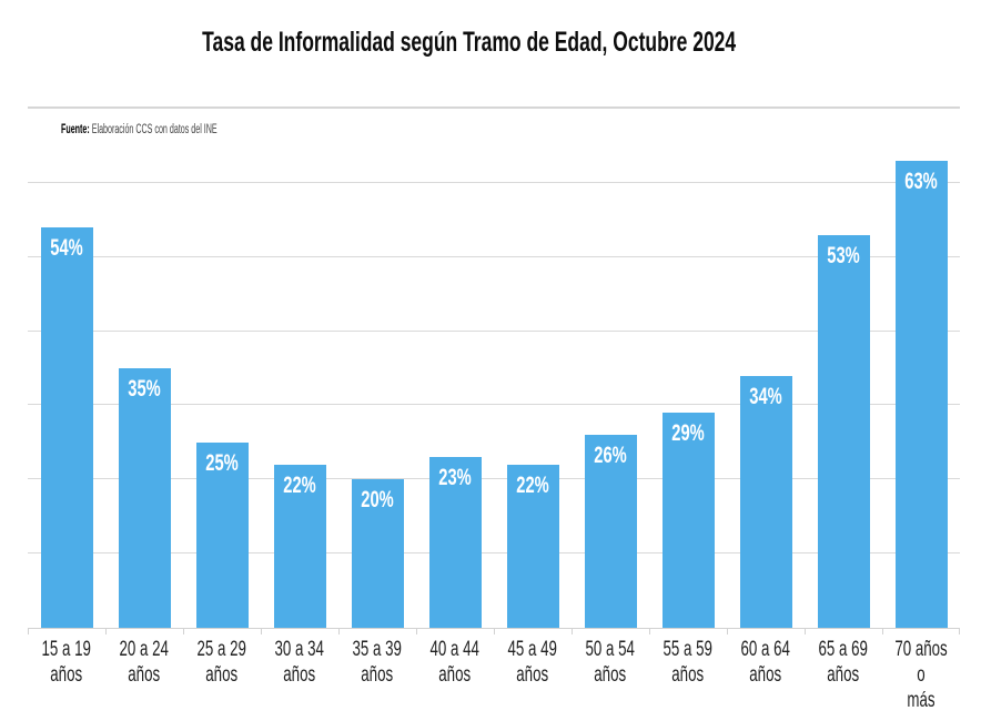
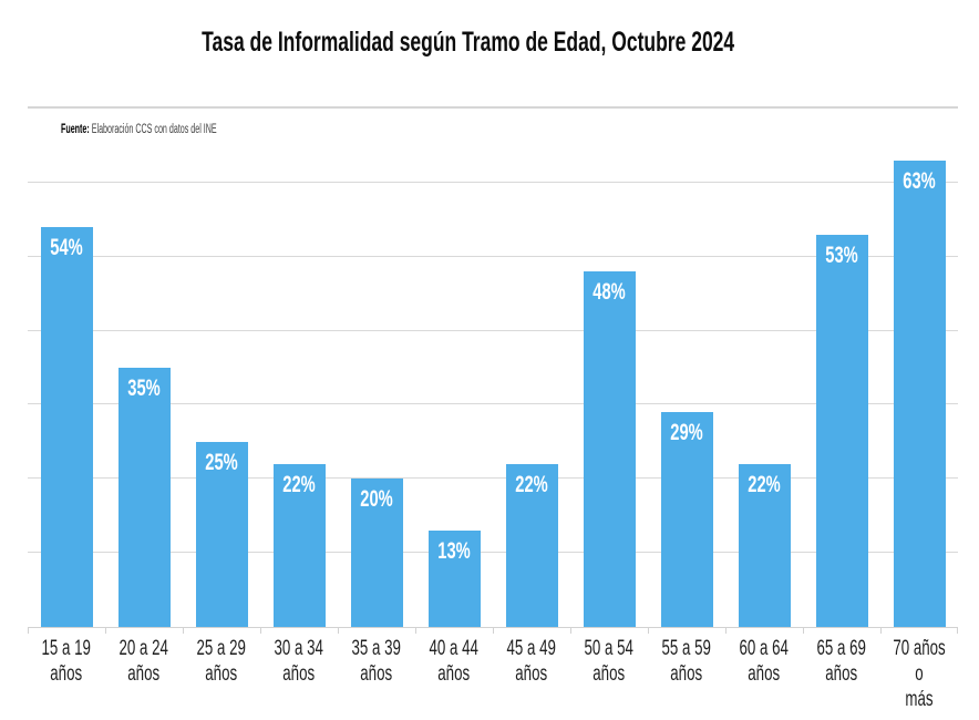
40 a 44 años: 23% -> 13%
50 a 54 años: 26% -> 48%
60 a 64 años: 34% -> 22%
